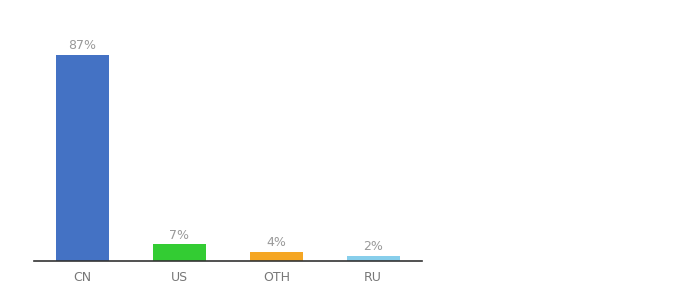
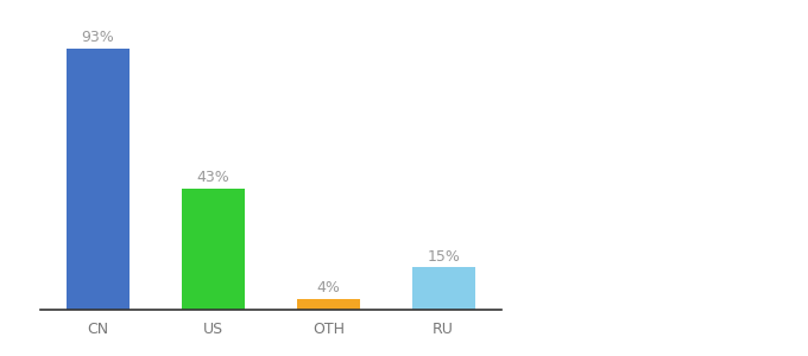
CN: 87% -> 93%
US: 7% -> 43%
RU: 2% -> 15%
